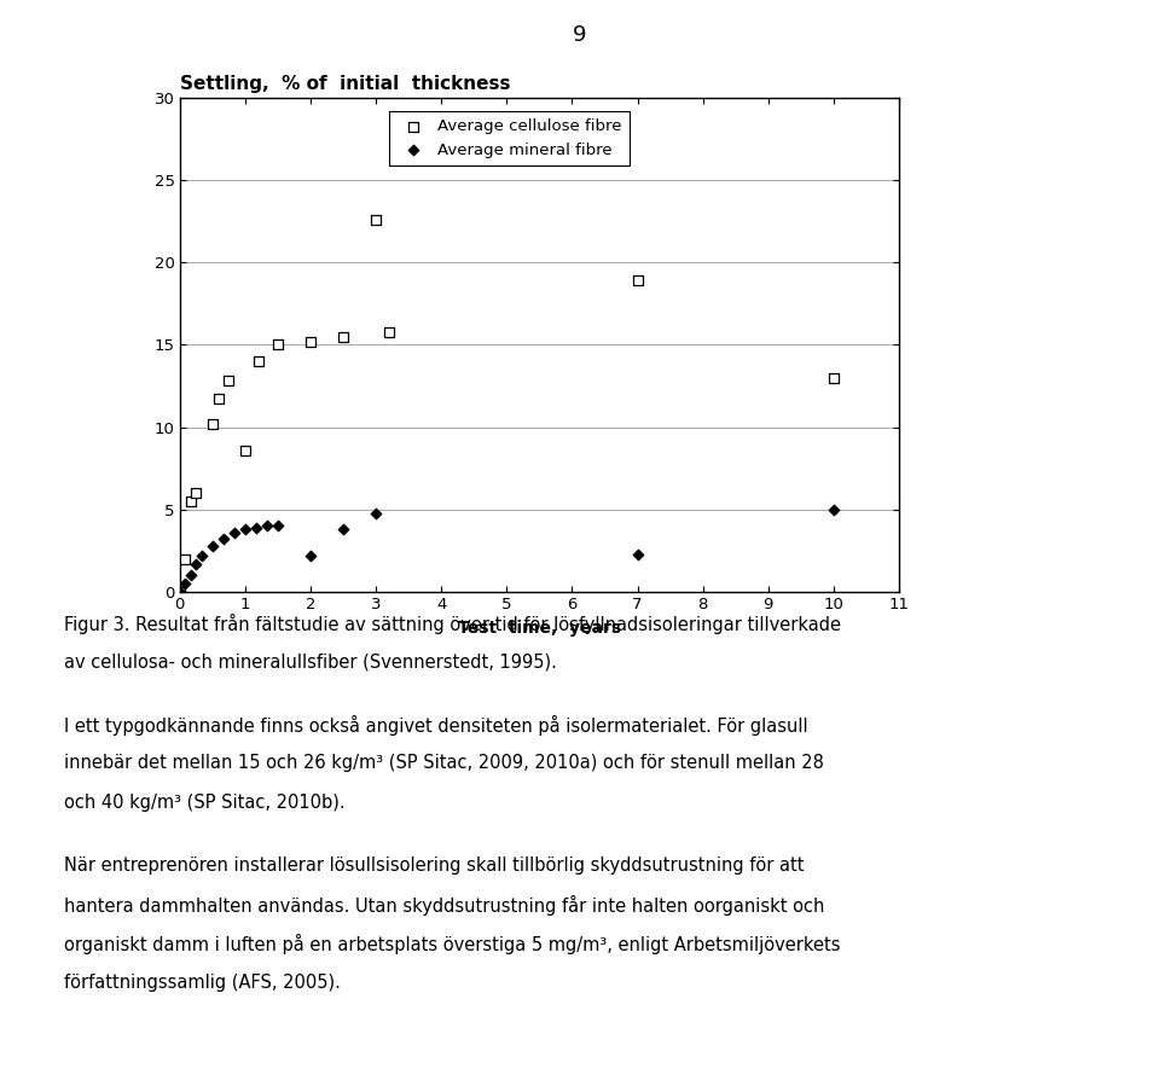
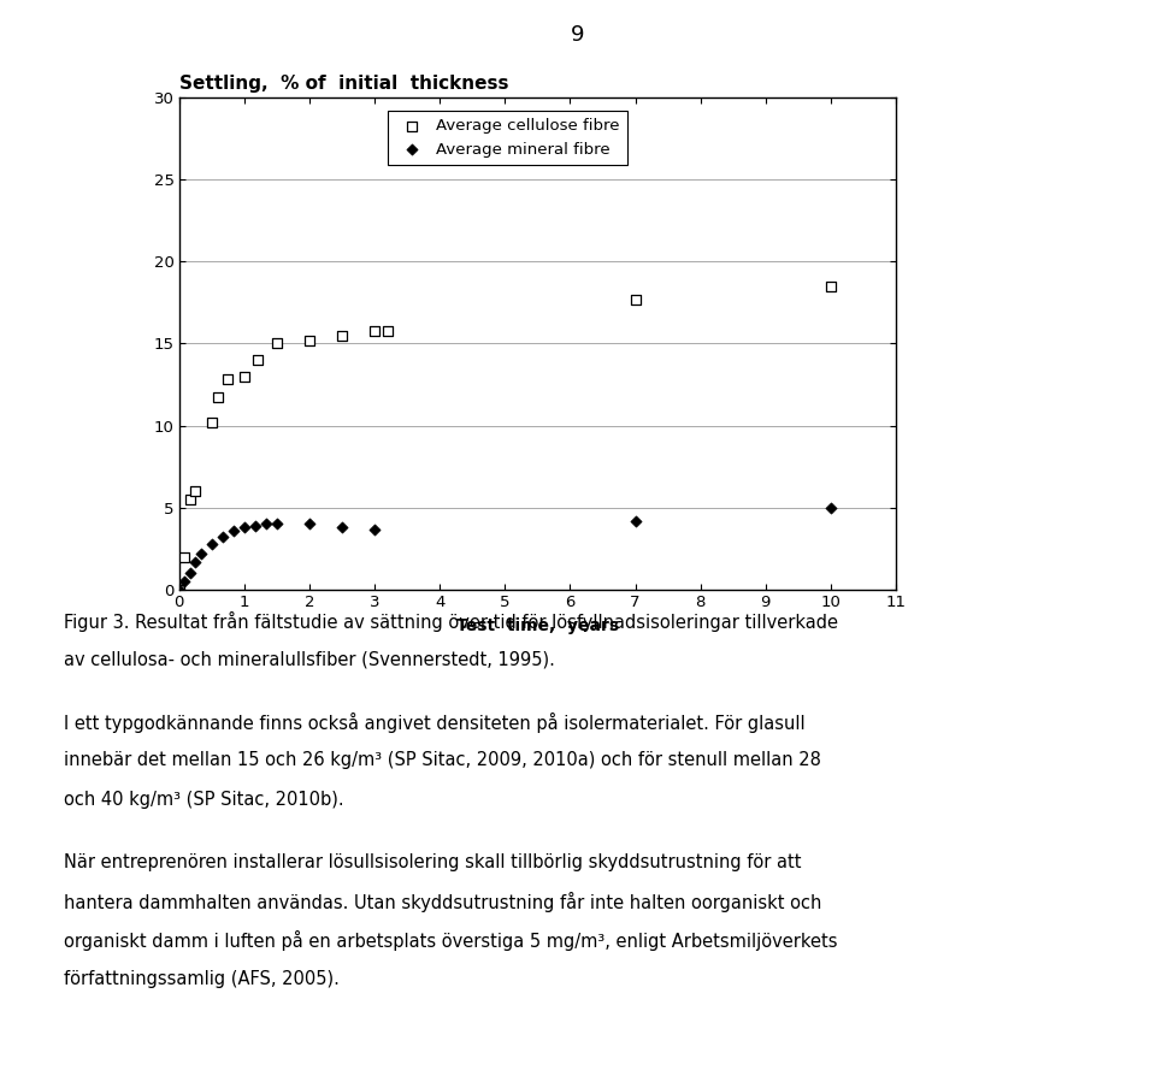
Average cellulose fibre/1: 8.6 -> 13.0
Average mineral fibre/2: 2.2 -> 4.0
Average cellulose fibre/3: 22.6 -> 15.8
Average mineral fibre/3: 4.8 -> 3.7
Average cellulose fibre/7: 18.9 -> 17.7
Average mineral fibre/7: 2.3 -> 4.2
Average cellulose fibre/10: 13.0 -> 18.5
